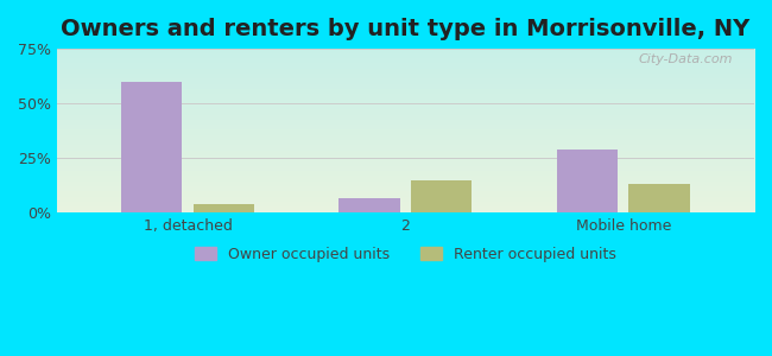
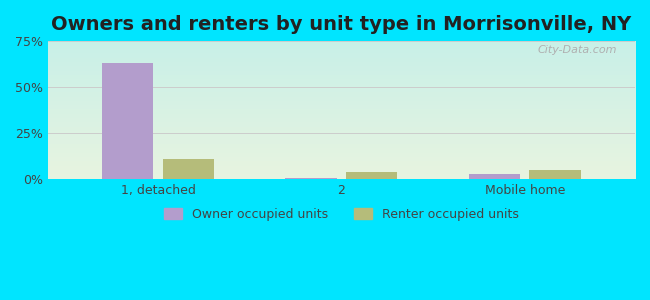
Owner occupied units/1, detached: 60% -> 63%
Renter occupied units/1, detached: 4% -> 11%
Owner occupied units/2: 7% -> 1%
Renter occupied units/2: 15% -> 4%
Owner occupied units/Mobile home: 29% -> 3%
Renter occupied units/Mobile home: 13% -> 5%
